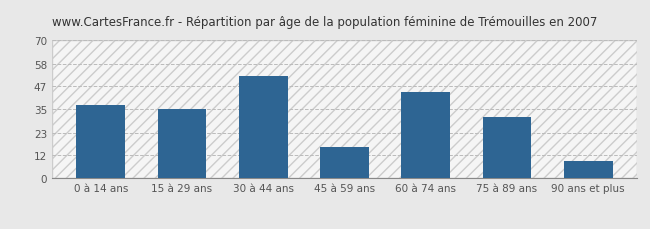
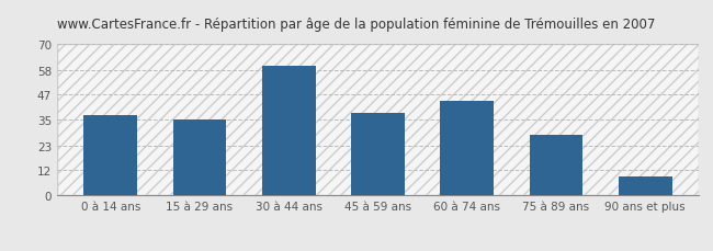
30 à 44 ans: 52 -> 60
45 à 59 ans: 16 -> 38
75 à 89 ans: 31 -> 28
